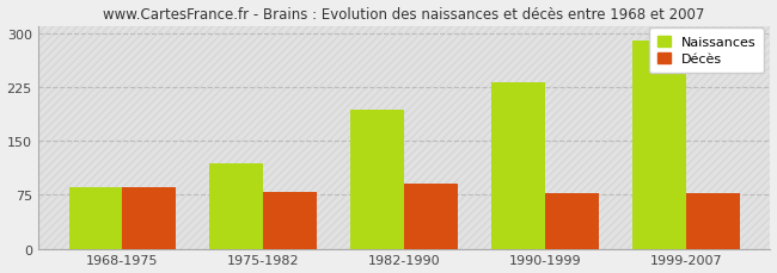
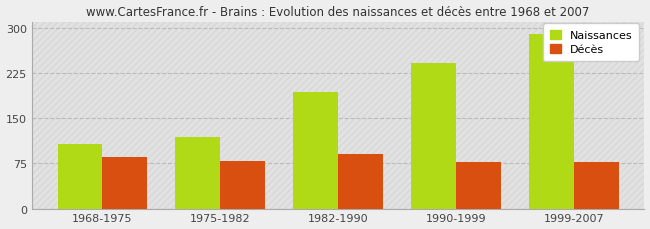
Naissances/1968-1975: 86 -> 107
Naissances/1990-1999: 232 -> 242
